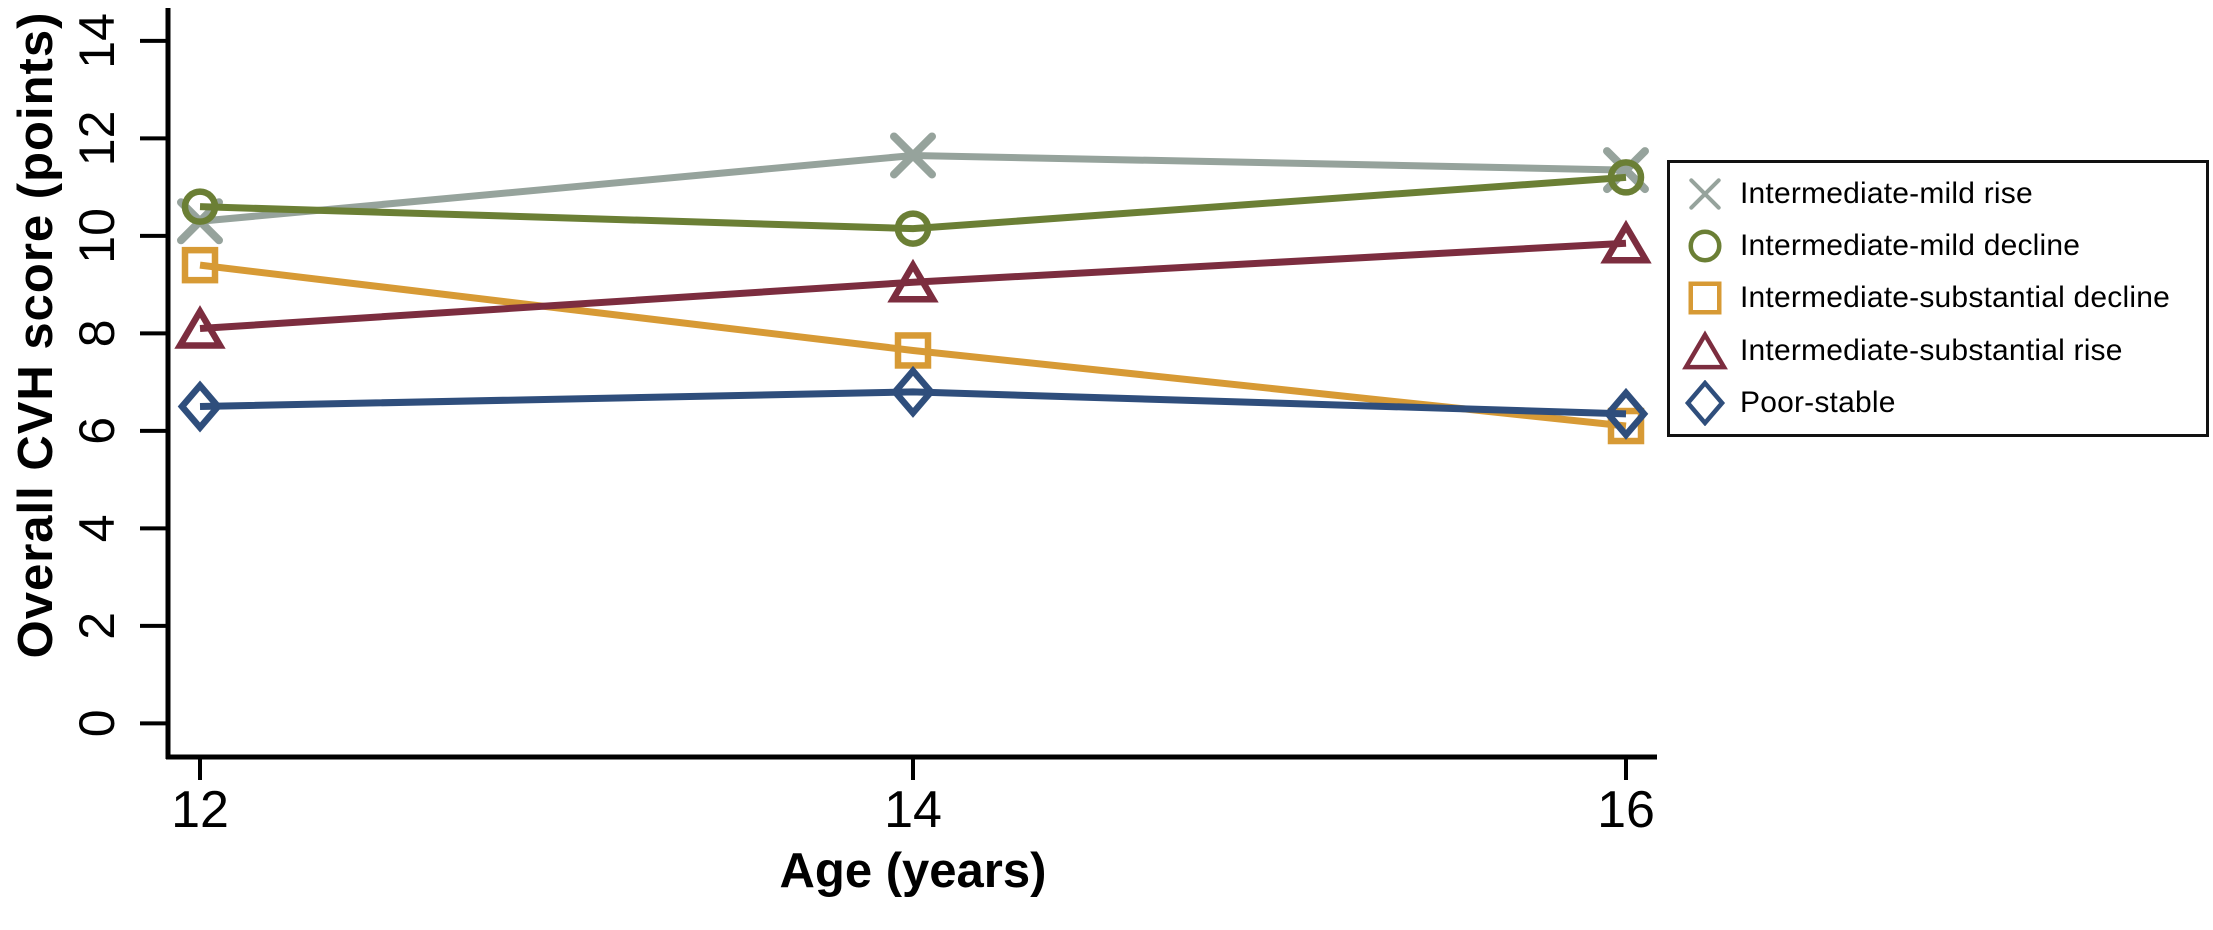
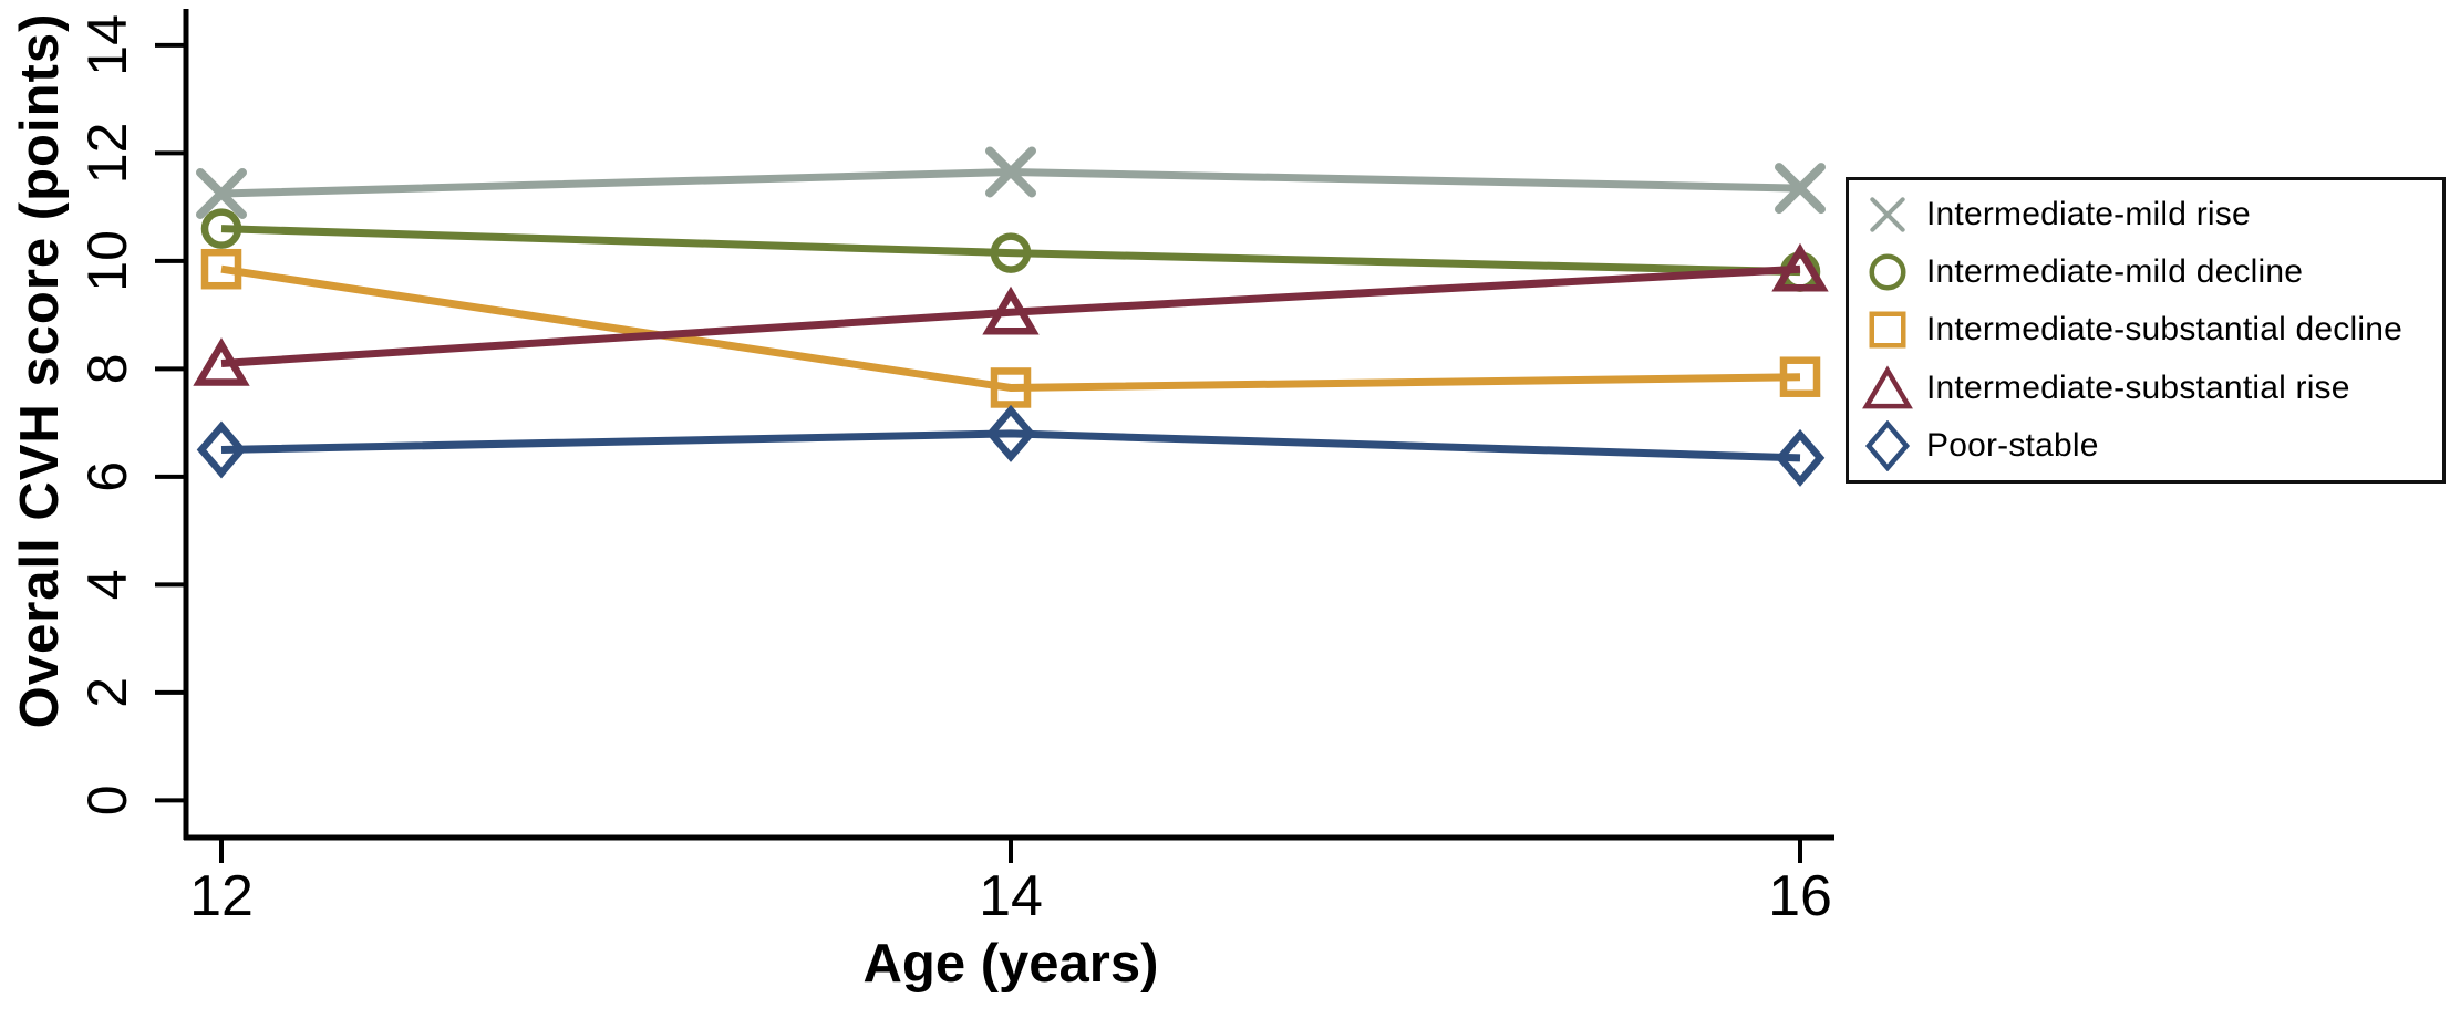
Intermediate-mild rise/12: 10.3 -> 11.2
Intermediate-substantial decline/12: 9.4 -> 9.8
Intermediate-mild decline/16: 11.2 -> 9.8
Intermediate-substantial decline/16: 6.1 -> 7.8
